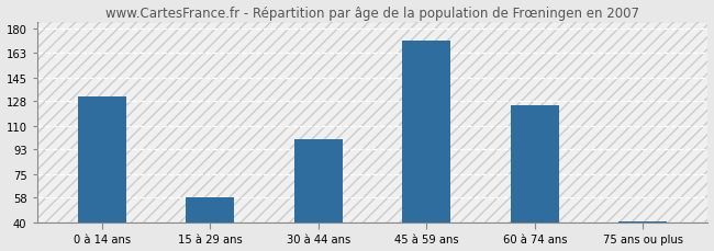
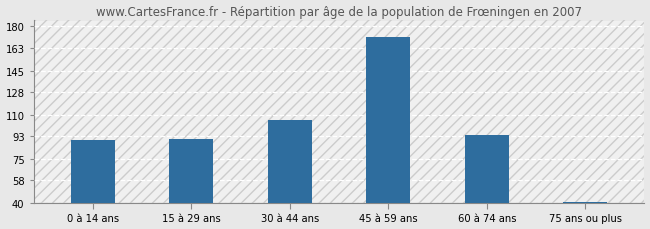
0 à 14 ans: 131 -> 90
15 à 29 ans: 58 -> 91
30 à 44 ans: 100 -> 106
60 à 74 ans: 125 -> 94
